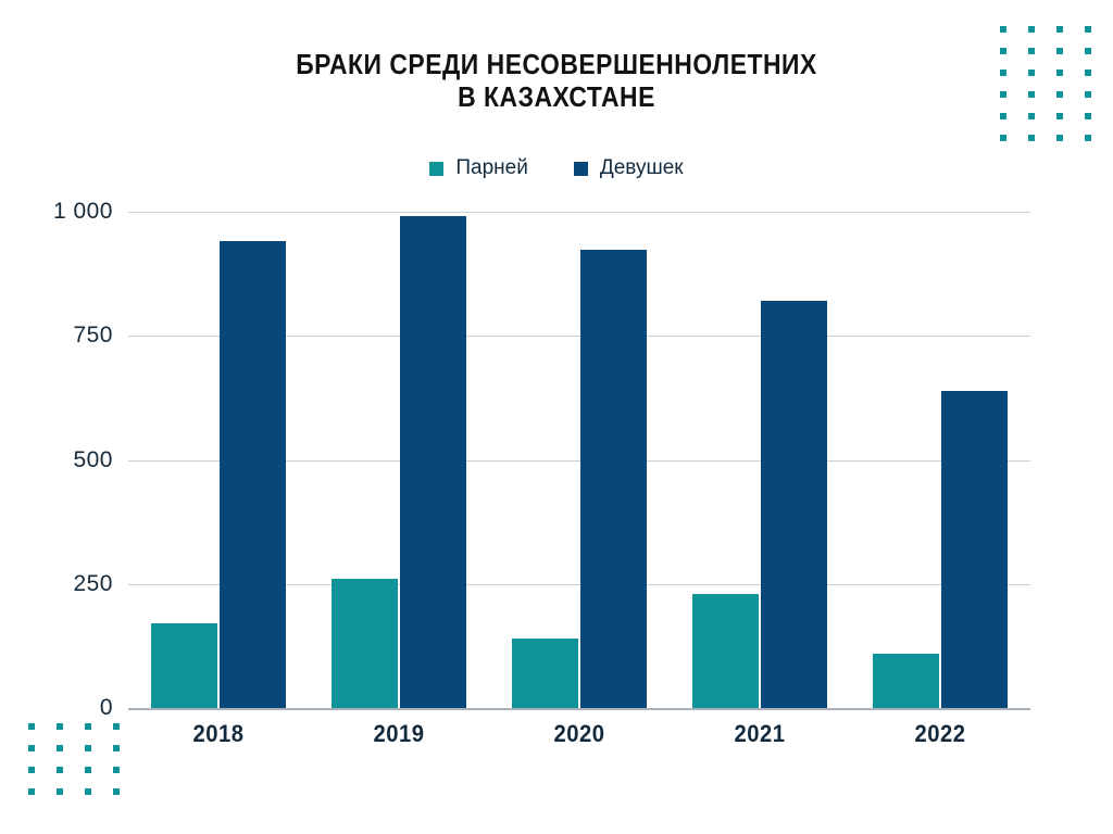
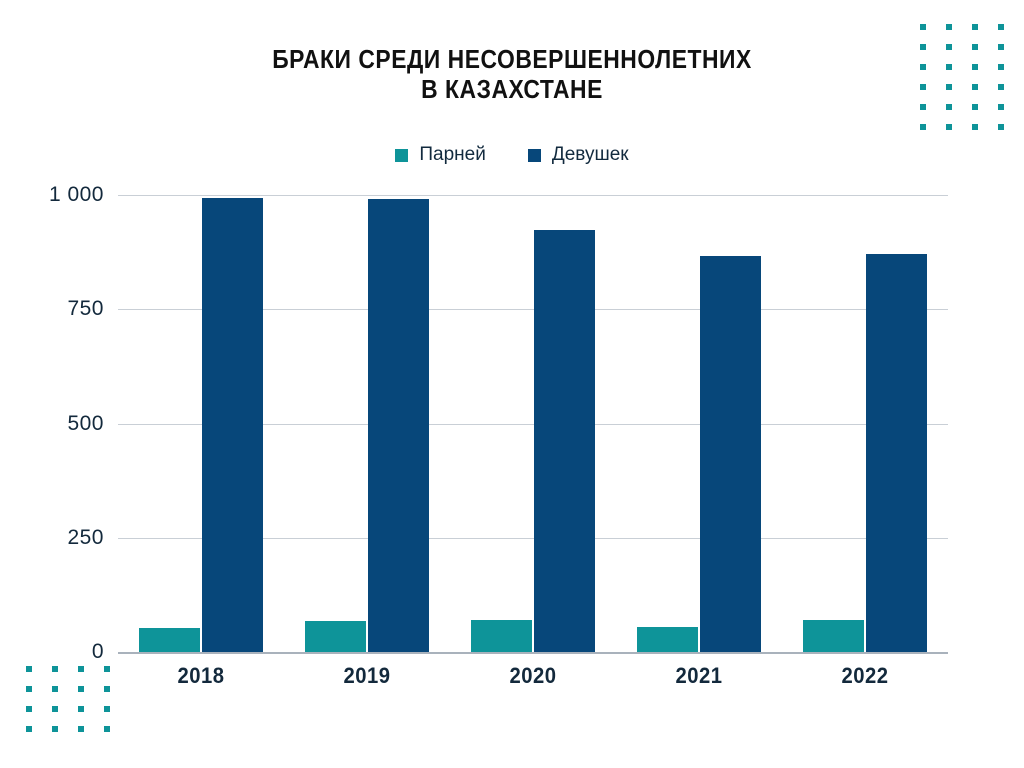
Парней/2018: 170 -> 50
Девушек/2018: 940 -> 990
Парней/2019: 260 -> 70
Парней/2020: 140 -> 70
Парней/2021: 230 -> 60
Девушек/2021: 820 -> 870
Парней/2022: 110 -> 70
Девушек/2022: 640 -> 870
